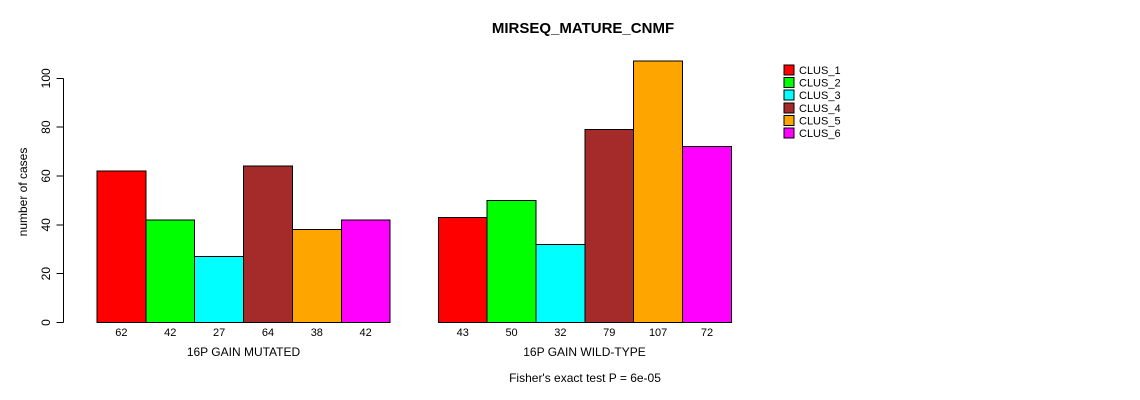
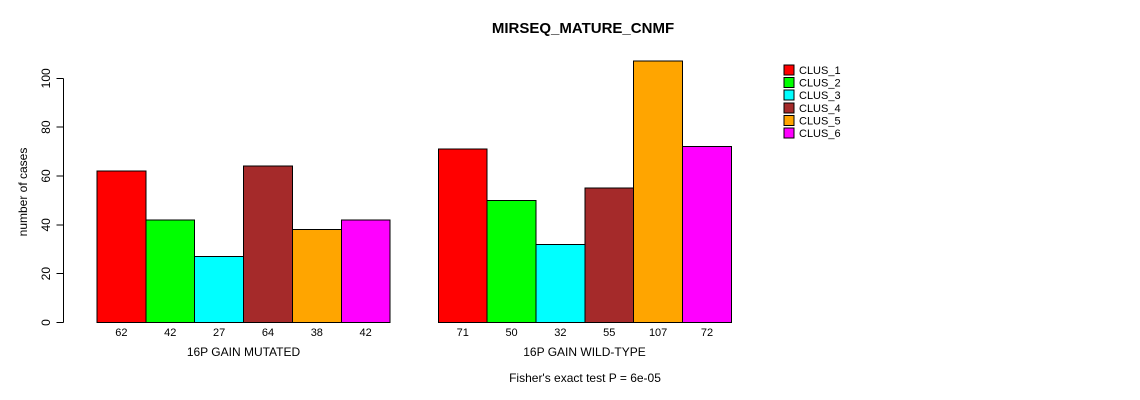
CLUS_1/16P GAIN WILD-TYPE: 43 -> 71
CLUS_4/16P GAIN WILD-TYPE: 79 -> 55
